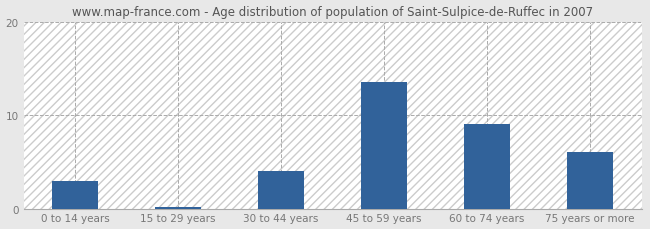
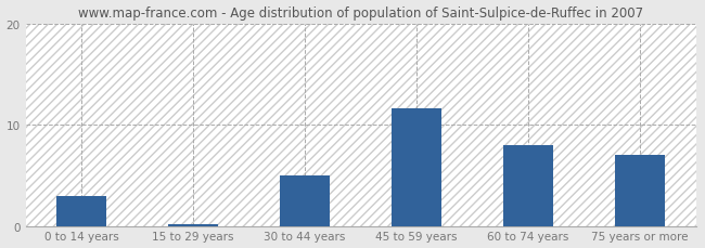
30 to 44 years: 4.0 -> 5.0
45 to 59 years: 13.5 -> 11.6
60 to 74 years: 9.0 -> 8.0
75 years or more: 6.0 -> 7.0
